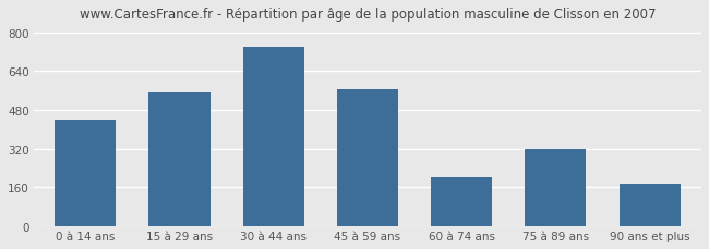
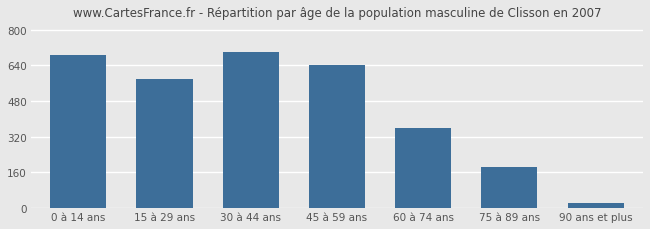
0 à 14 ans: 440 -> 685
15 à 29 ans: 550 -> 578
30 à 44 ans: 740 -> 700
45 à 59 ans: 565 -> 642
60 à 74 ans: 200 -> 358
75 à 89 ans: 320 -> 183
90 ans et plus: 175 -> 24
